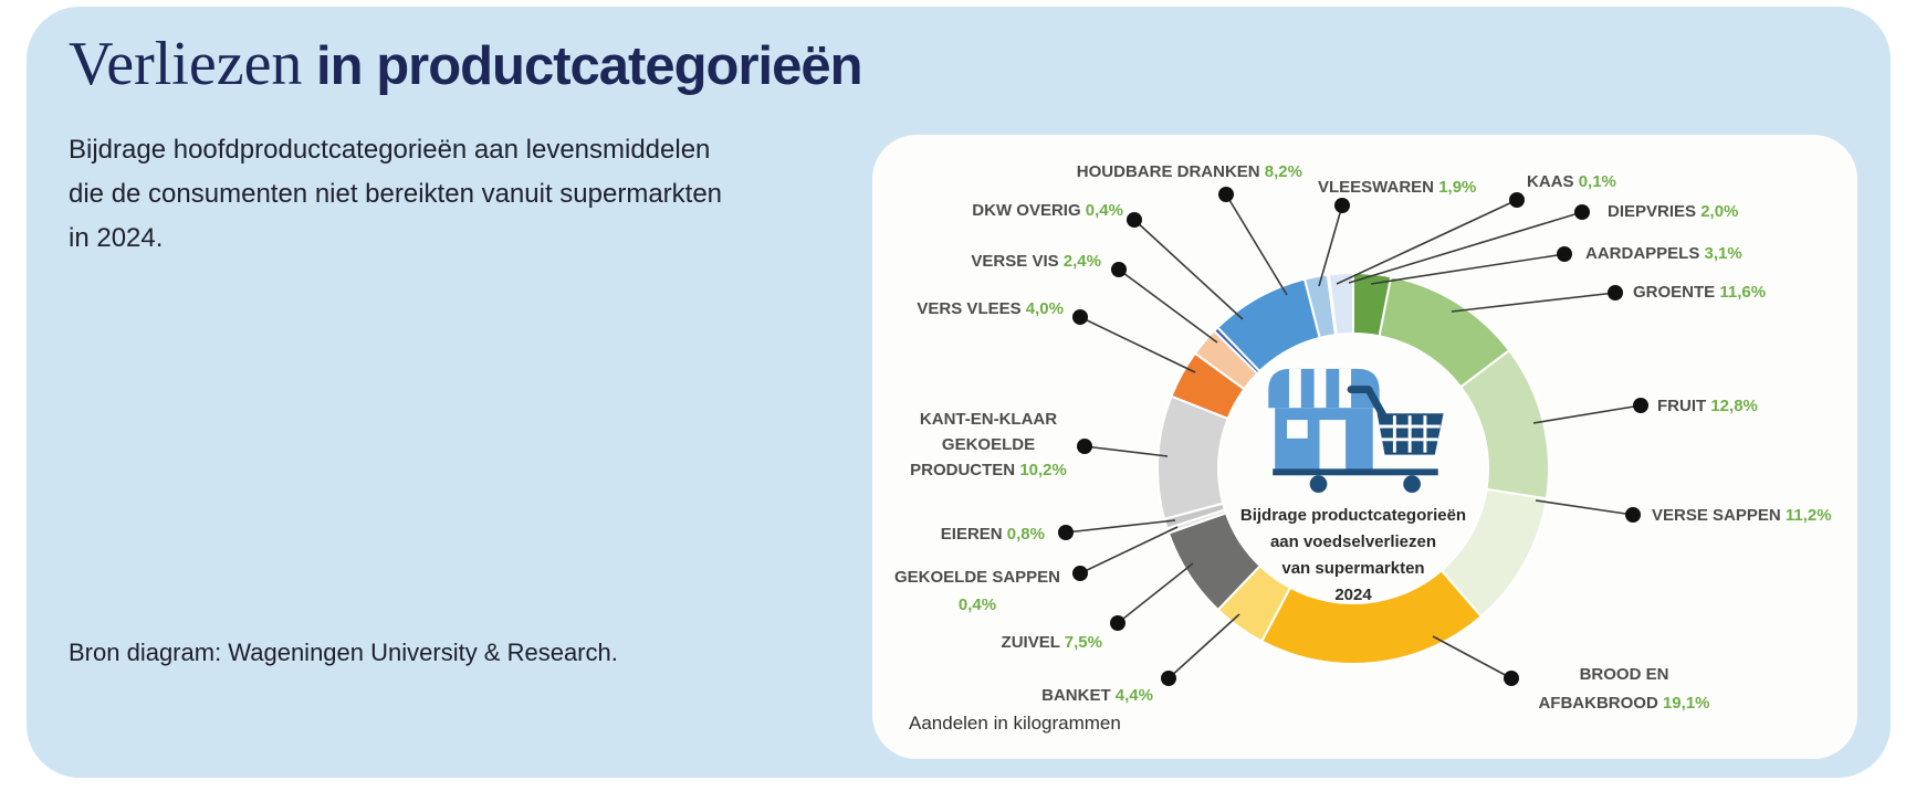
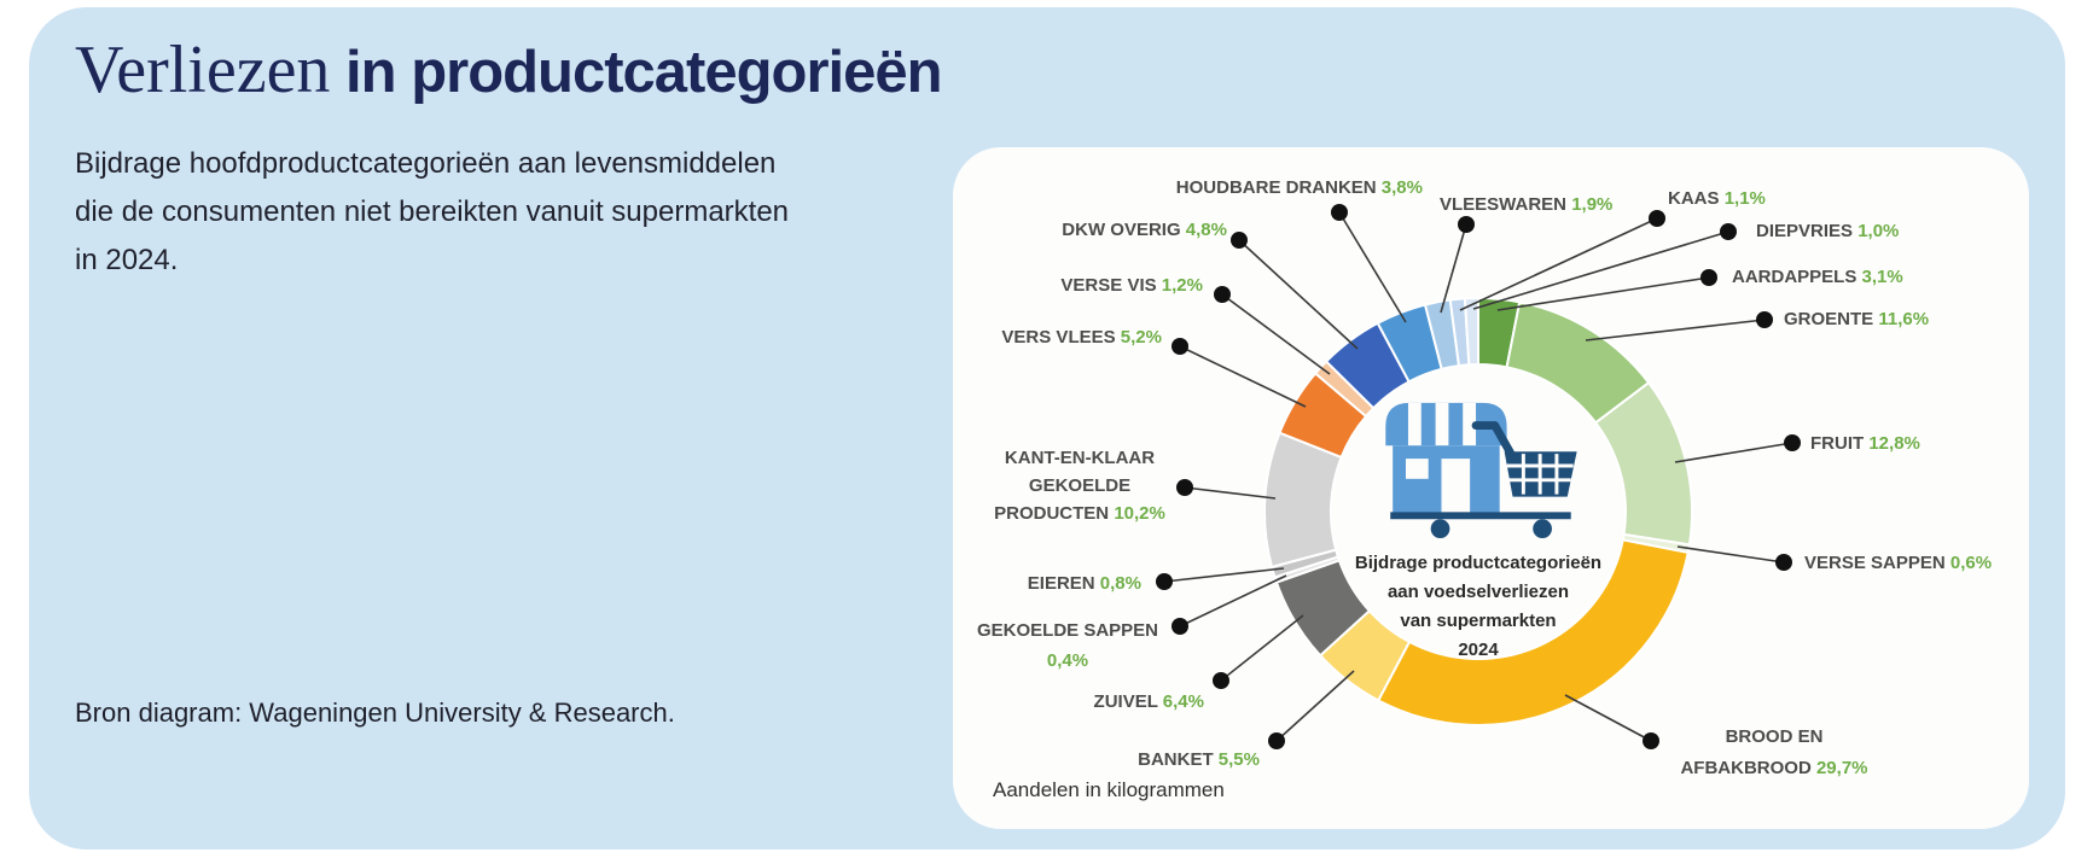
VERSE SAPPEN: 11,2% -> 0,6%
BROOD EN AFBAKBROOD: 19,1% -> 29,7%
BANKET: 4,4% -> 5,5%
ZUIVEL: 7,5% -> 6,4%
VERS VLEES: 4,0% -> 5,2%
VERSE VIS: 2,4% -> 1,2%
DKW OVERIG: 0,4% -> 4,8%
HOUDBARE DRANKEN: 8,2% -> 3,8%
KAAS: 0,1% -> 1,1%
DIEPVRIES: 2,0% -> 1,0%
